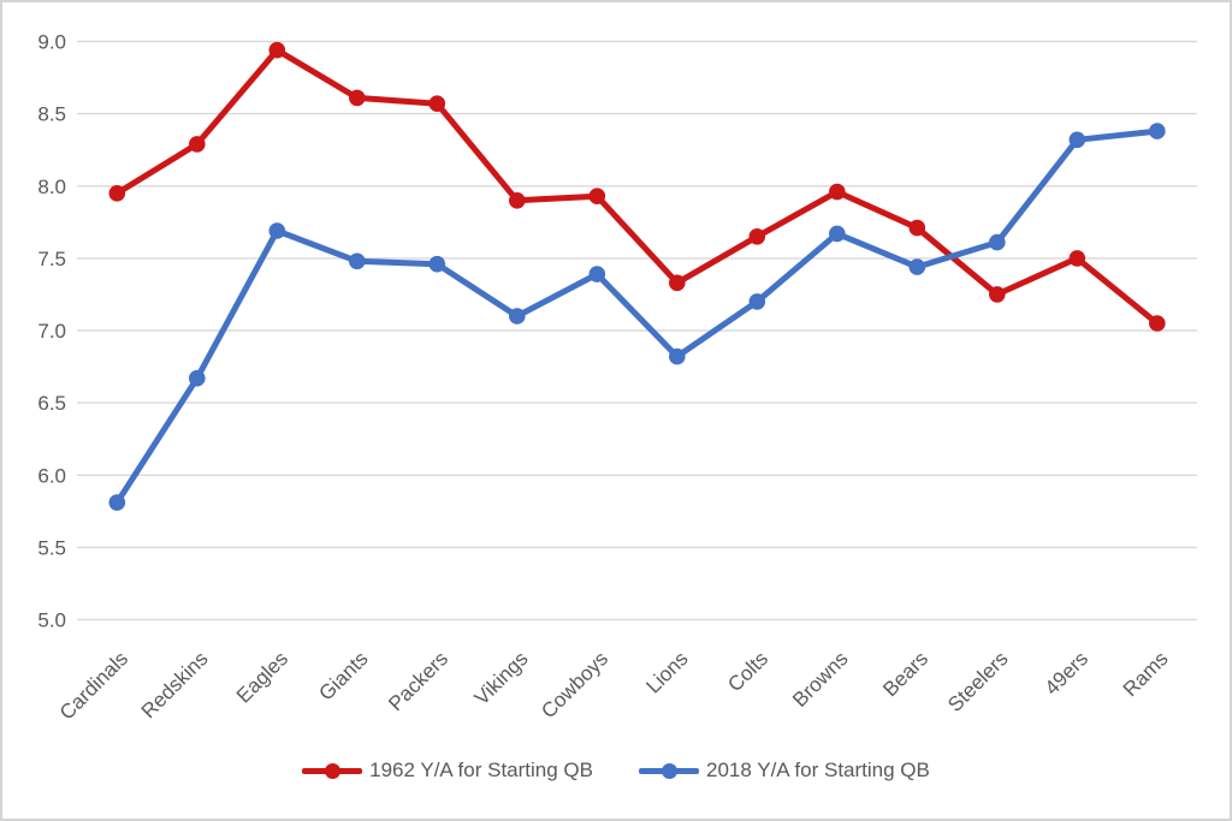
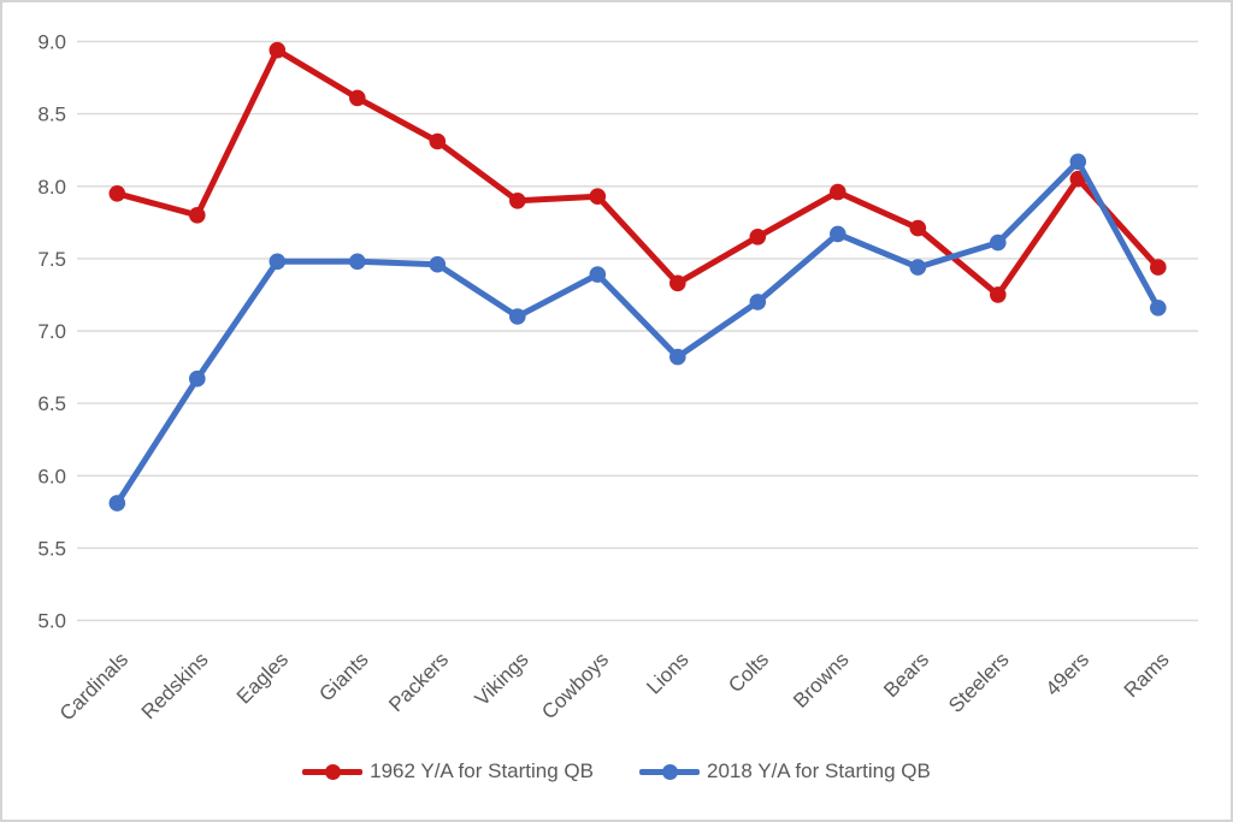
1962 Y/A for Starting QB/Redskins: 8.29 -> 7.80
2018 Y/A for Starting QB/Eagles: 7.69 -> 7.48
1962 Y/A for Starting QB/Packers: 8.57 -> 8.31
1962 Y/A for Starting QB/49ers: 7.50 -> 8.05
2018 Y/A for Starting QB/49ers: 8.32 -> 8.17
1962 Y/A for Starting QB/Rams: 7.05 -> 7.44
2018 Y/A for Starting QB/Rams: 8.38 -> 7.16
